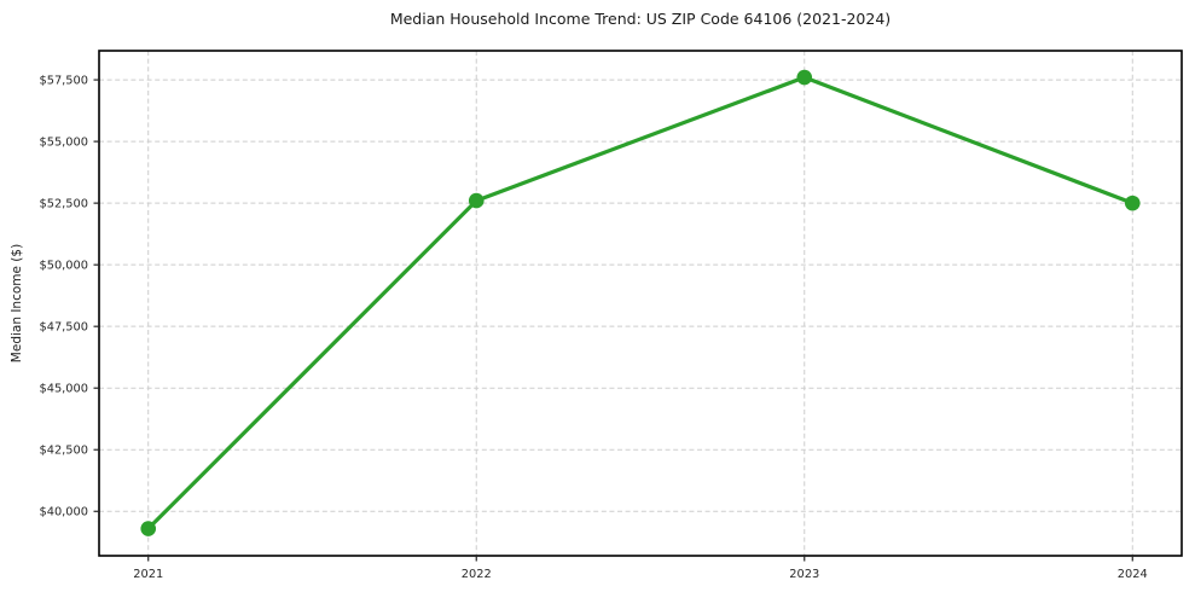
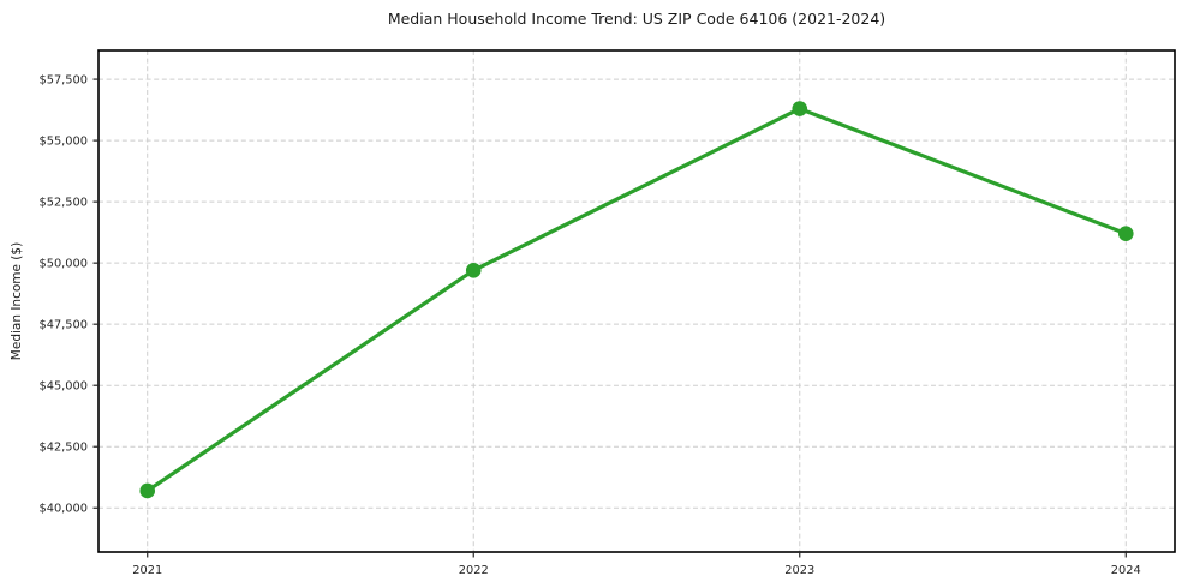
2021: $39300 -> $40700
2022: $52600 -> $49700
2023: $57600 -> $56300
2024: $52500 -> $51200
